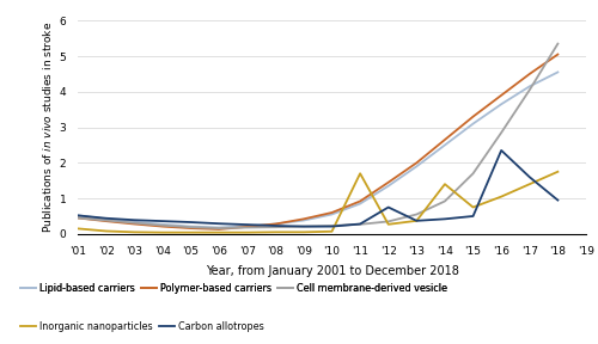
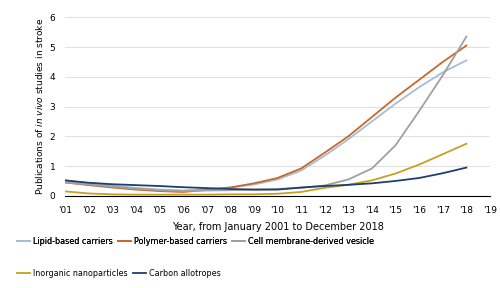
Inorganic nanoparticles/'11: 1.70 -> 0.13
Carbon allotropes/'12: 0.75 -> 0.33
Inorganic nanoparticles/'14: 1.40 -> 0.52
Carbon allotropes/'16: 2.35 -> 0.60
Carbon allotropes/'17: 1.60 -> 0.76
